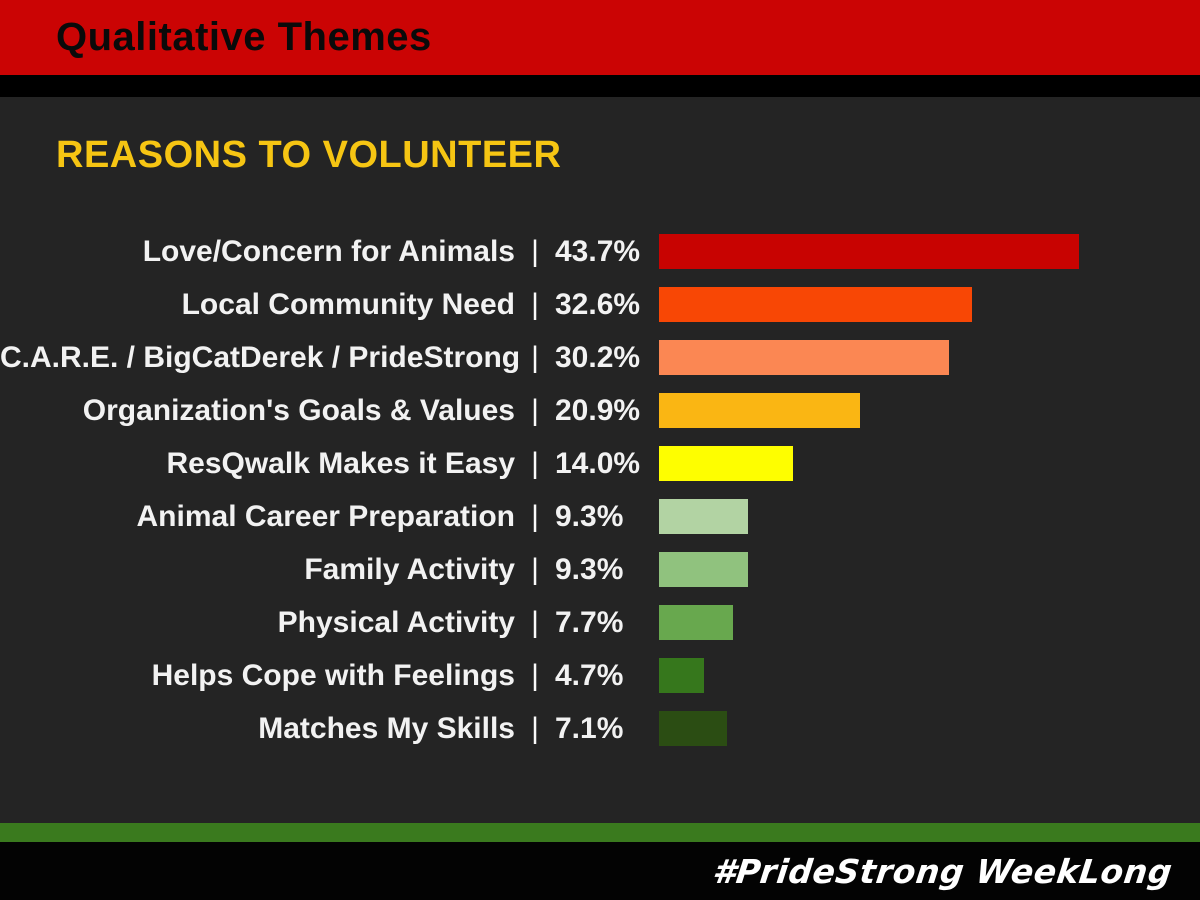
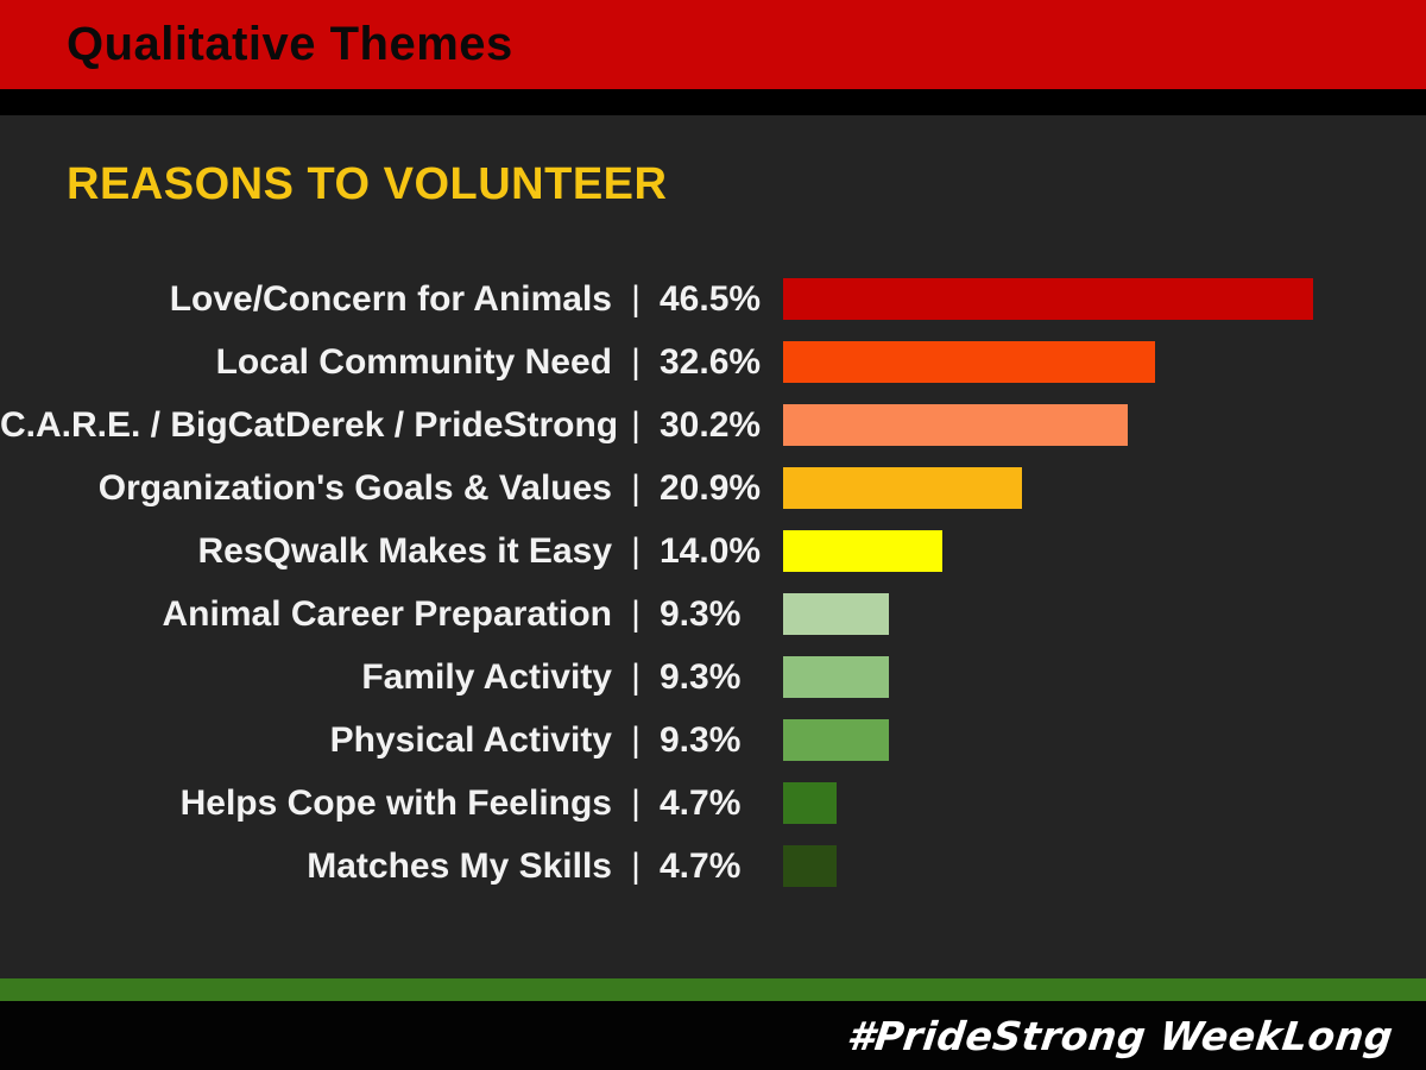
Love/Concern for Animals: 43.7% -> 46.5%
Physical Activity: 7.7% -> 9.3%
Matches My Skills: 7.1% -> 4.7%
